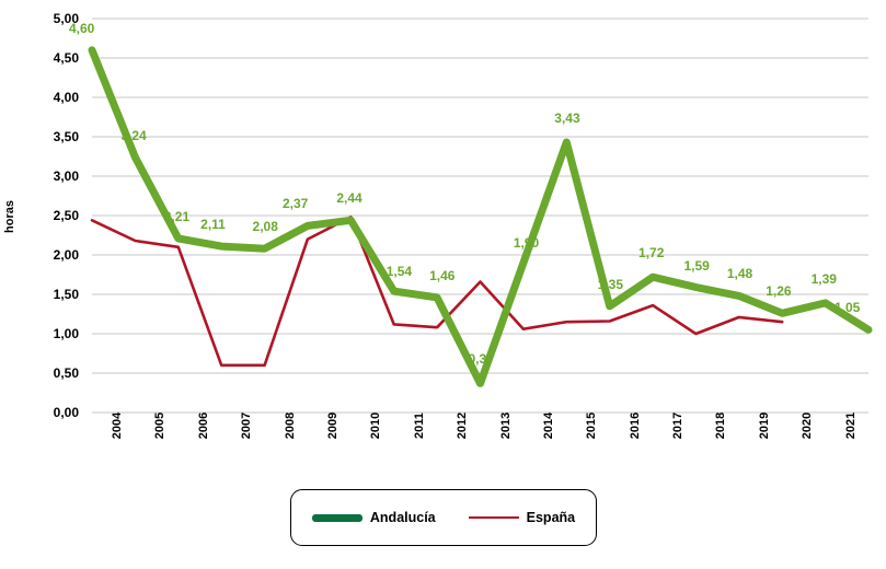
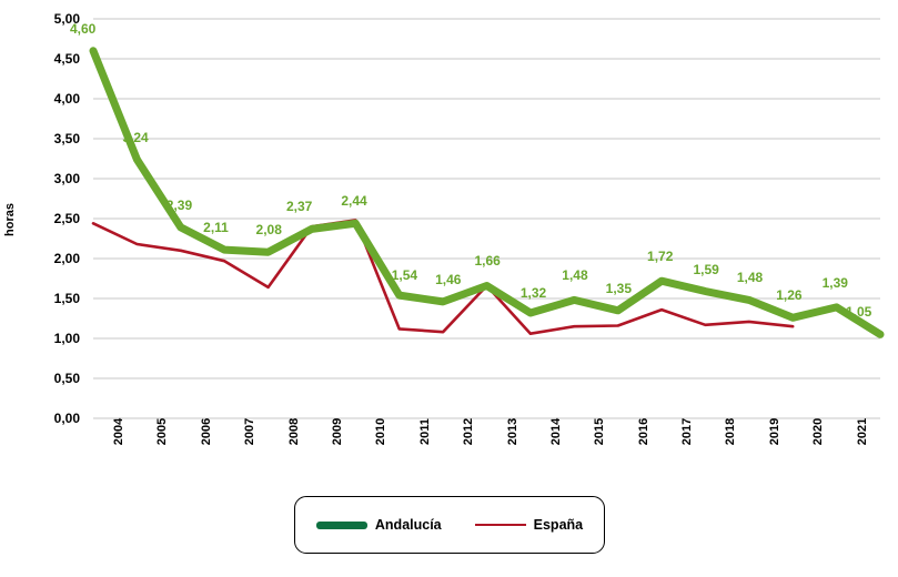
Andalucía/2006: 2,21 -> 2,39
España/2007: 0,6 -> 2,0
España/2008: 0,6 -> 1,6
España/2009: 2,2 -> 2,4
Andalucía/2013: 0,37 -> 1,66
Andalucía/2014: 1,90 -> 1,32
Andalucía/2015: 3,43 -> 1,48
España/2018: 1,0 -> 1,2
